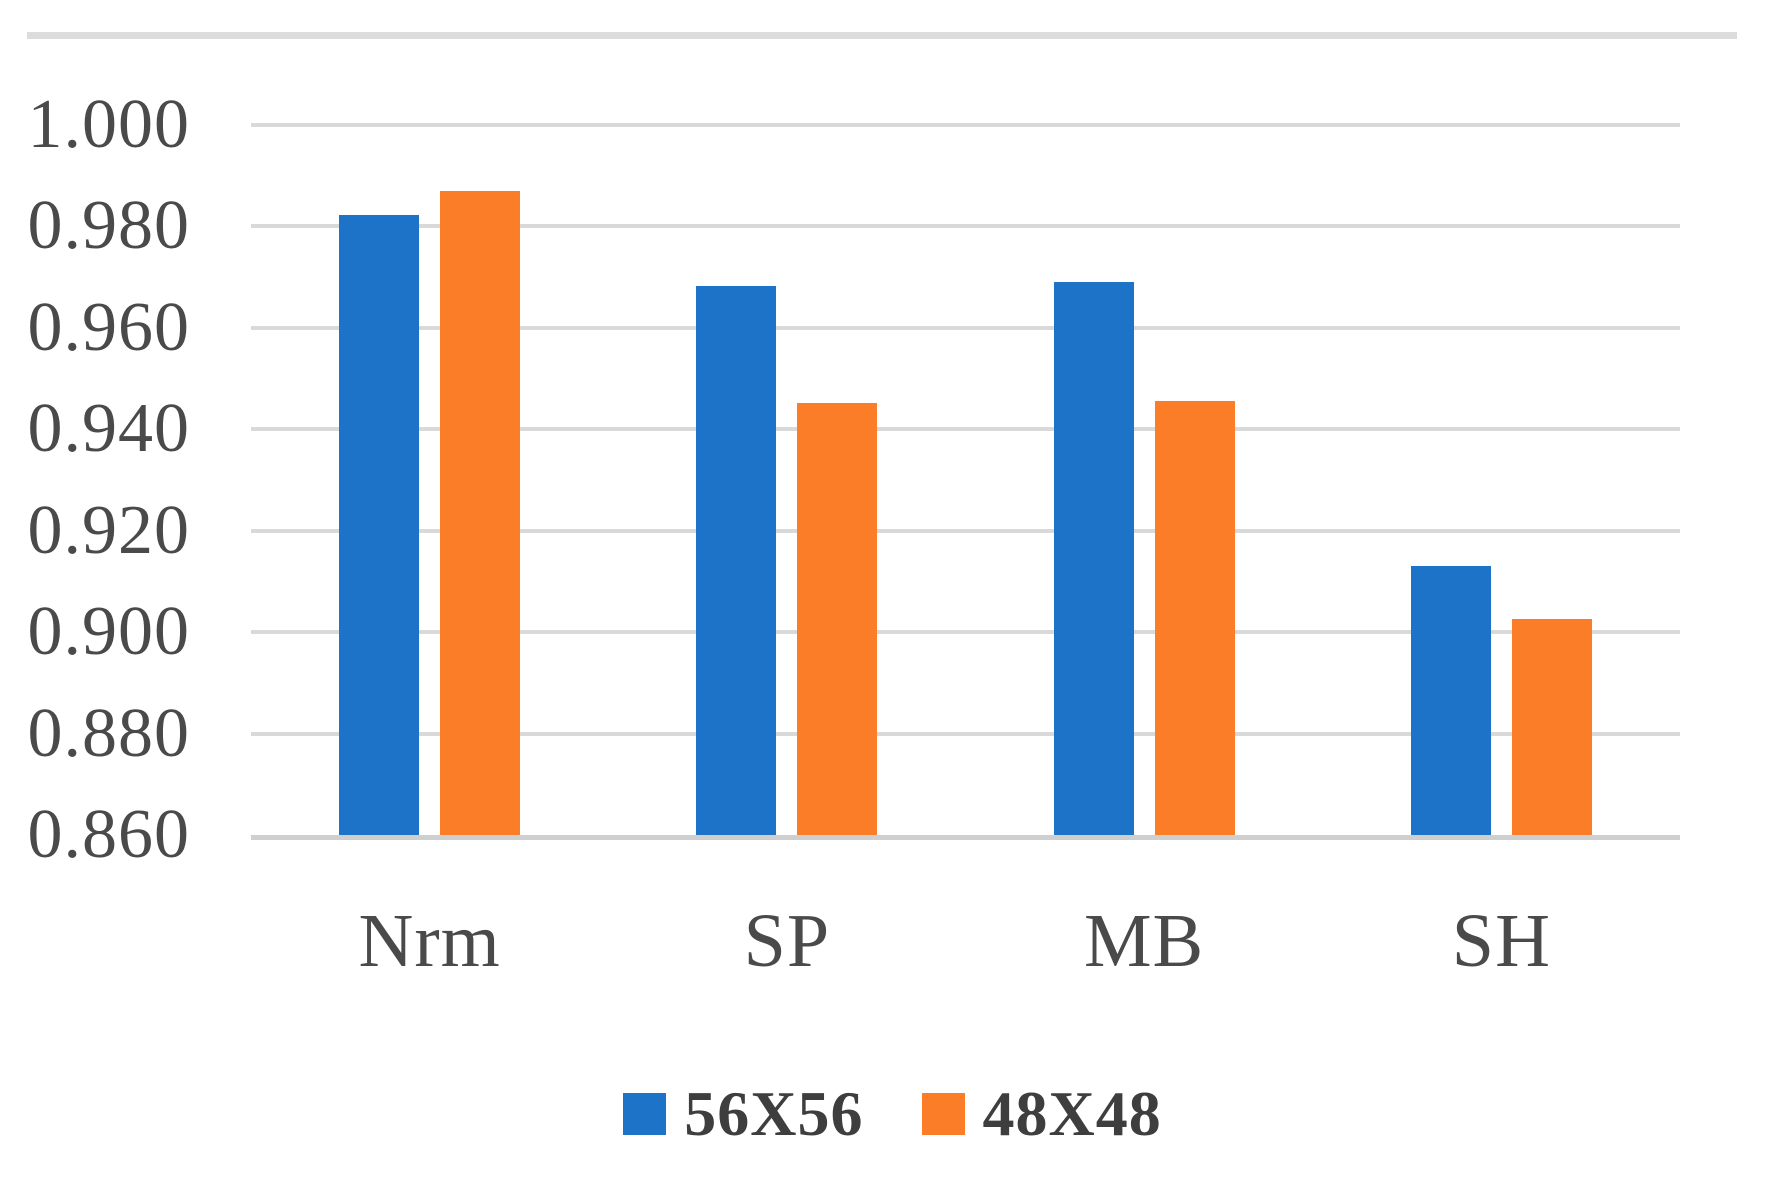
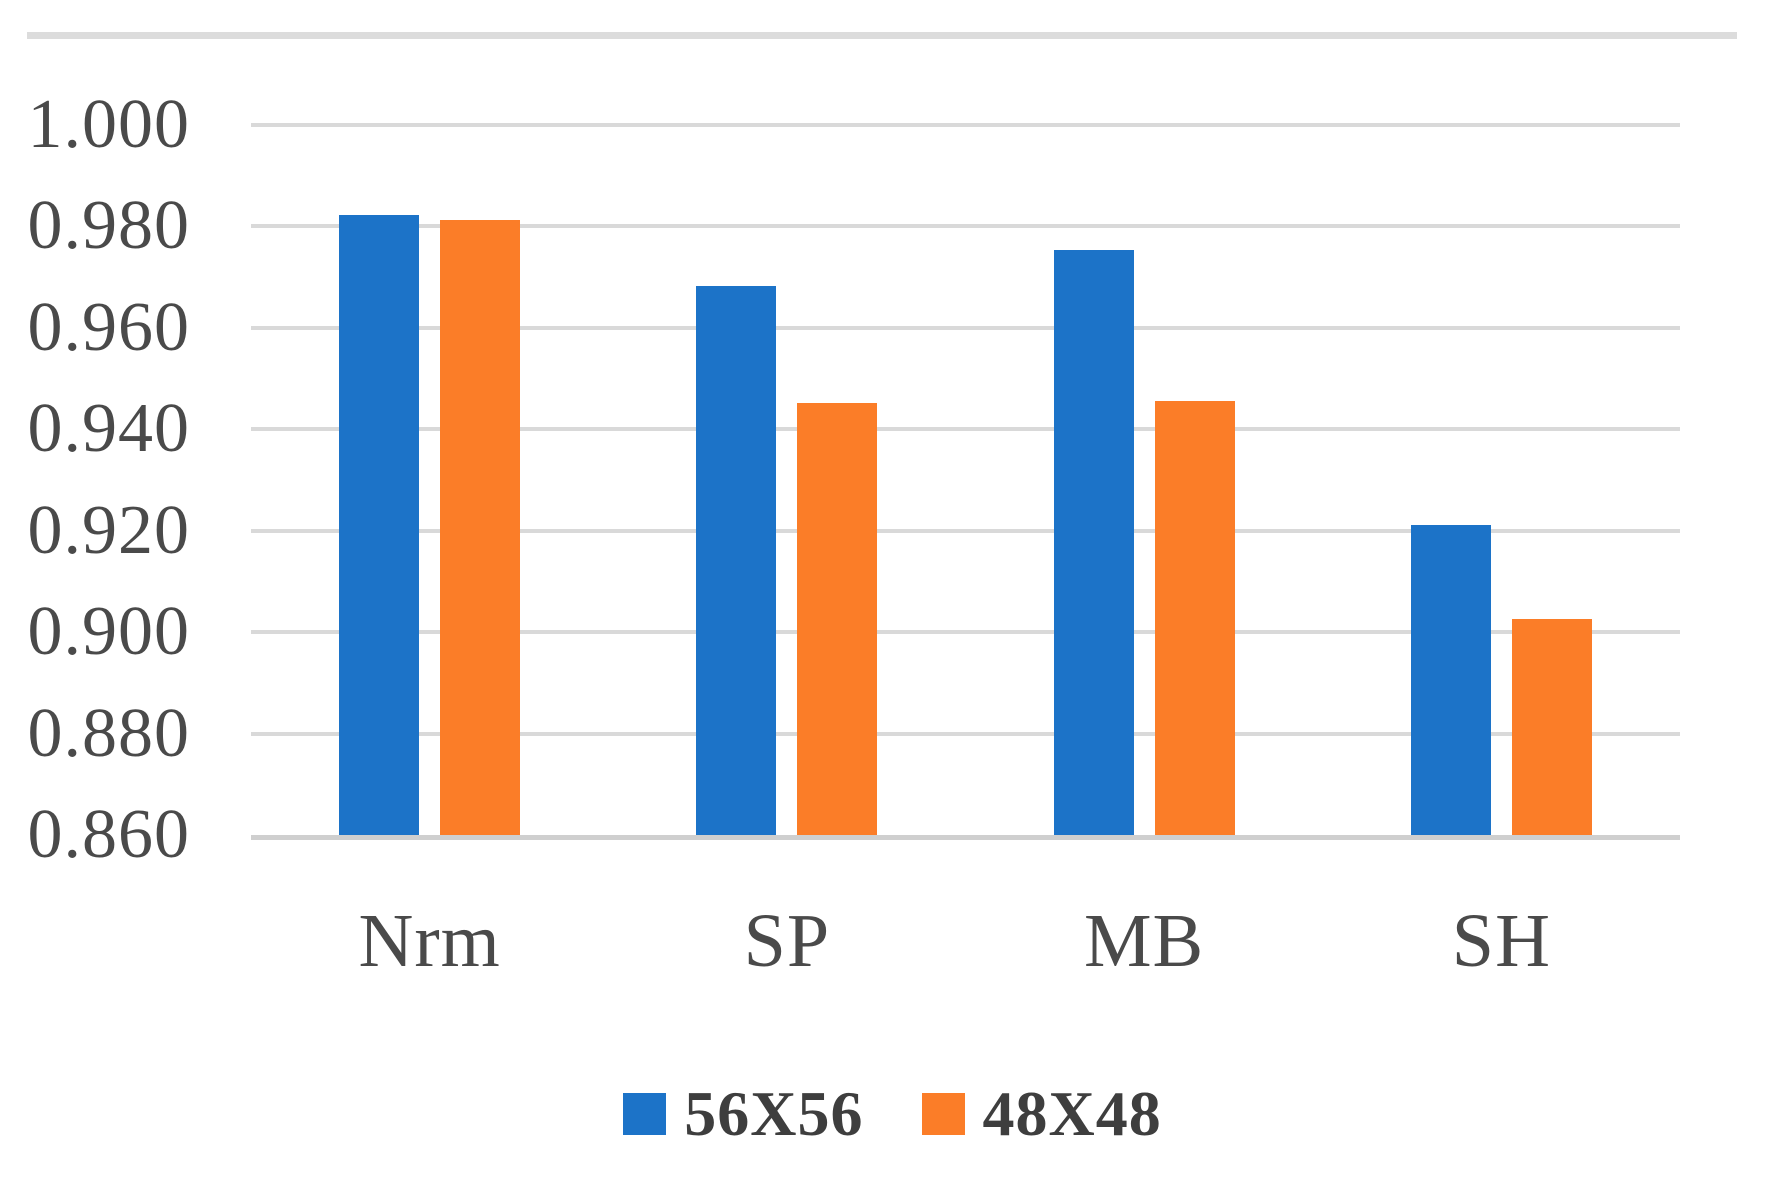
48X48/Nrm: 0.987 -> 0.981
56X56/MB: 0.969 -> 0.975
56X56/SH: 0.913 -> 0.921
